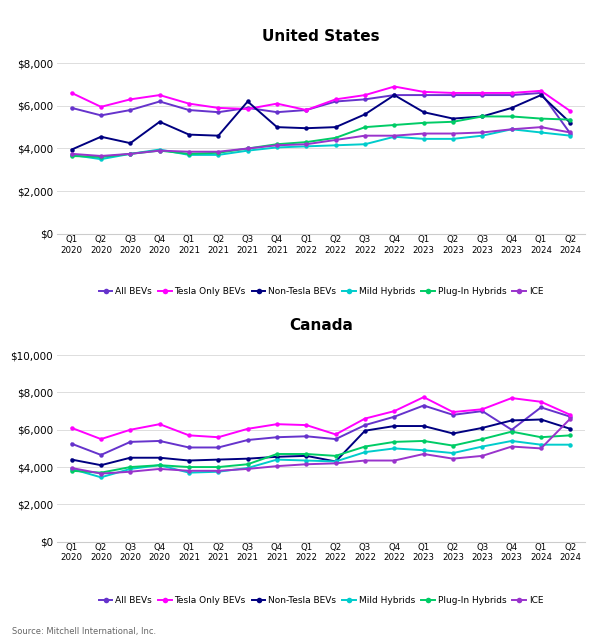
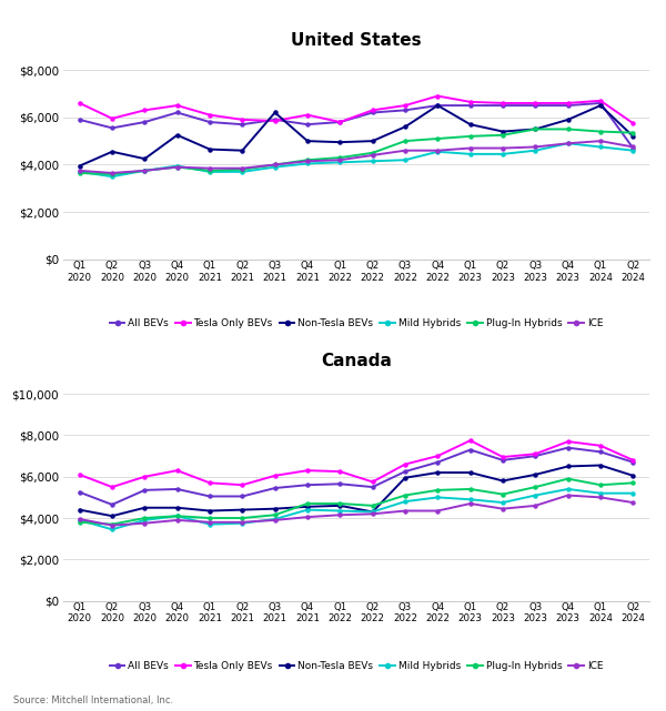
Canada/All BEVs/Q4 2023: $6,000 -> $7,400
Canada/ICE/Q2 2024: $6,600 -> $4,800
